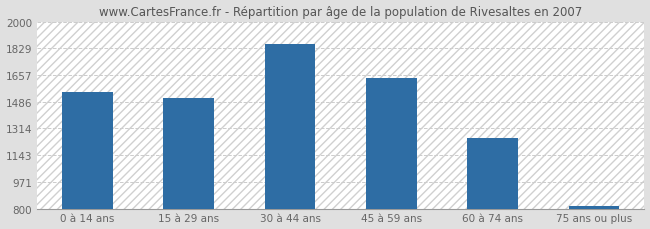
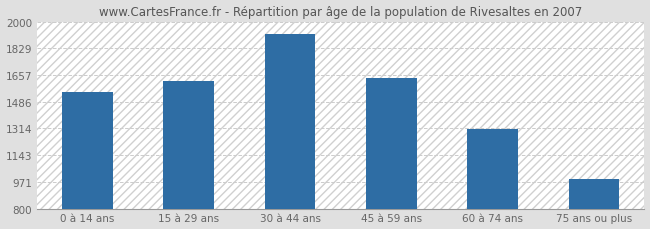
15 à 29 ans: 1510 -> 1620
30 à 44 ans: 1860 -> 1920
60 à 74 ans: 1250 -> 1310
75 ans ou plus: 820 -> 990
